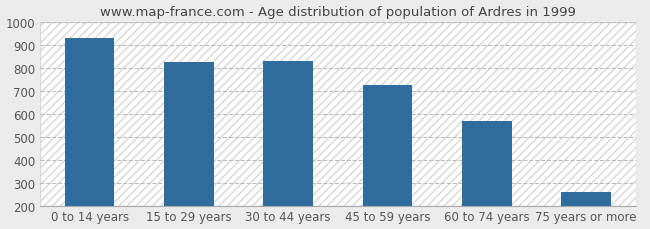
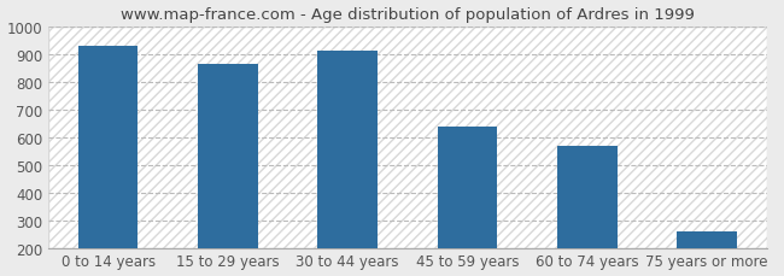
15 to 29 years: 825 -> 863
30 to 44 years: 830 -> 910
45 to 59 years: 725 -> 635
